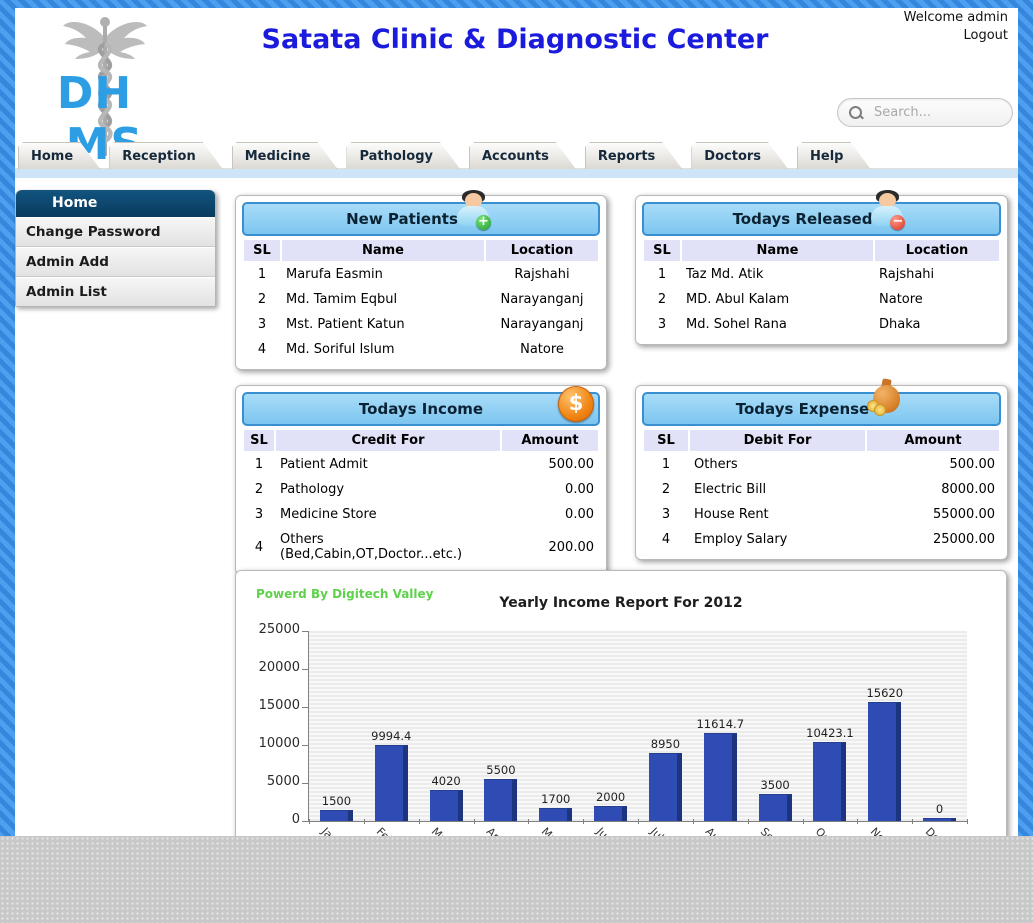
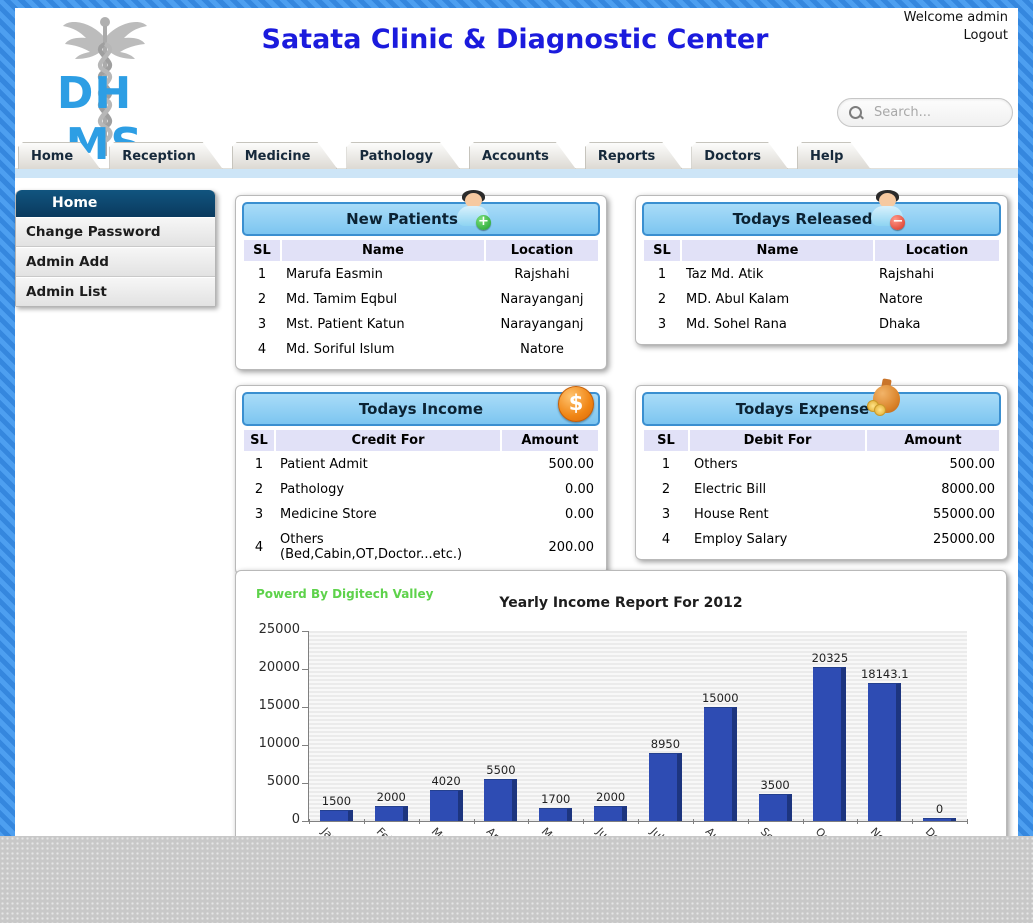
Feb: 9994.4 -> 2000
Aug: 11614.7 -> 15000
Oct: 10423.1 -> 20325
Nov: 15620 -> 18143.1
